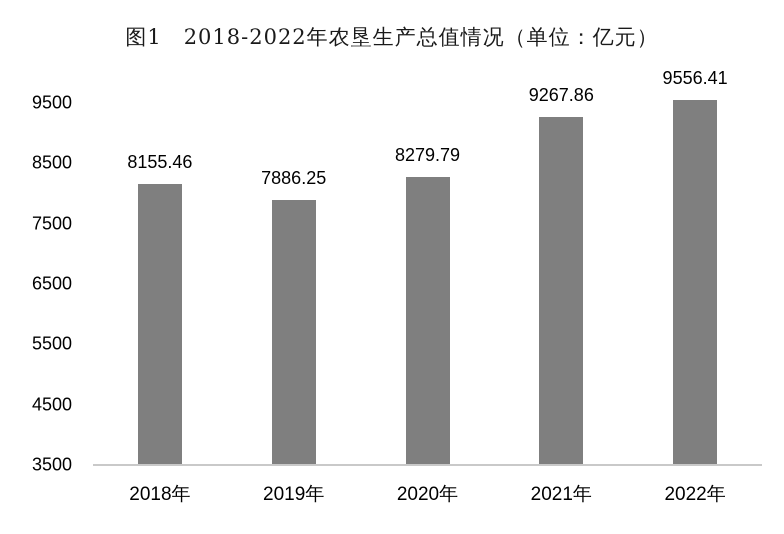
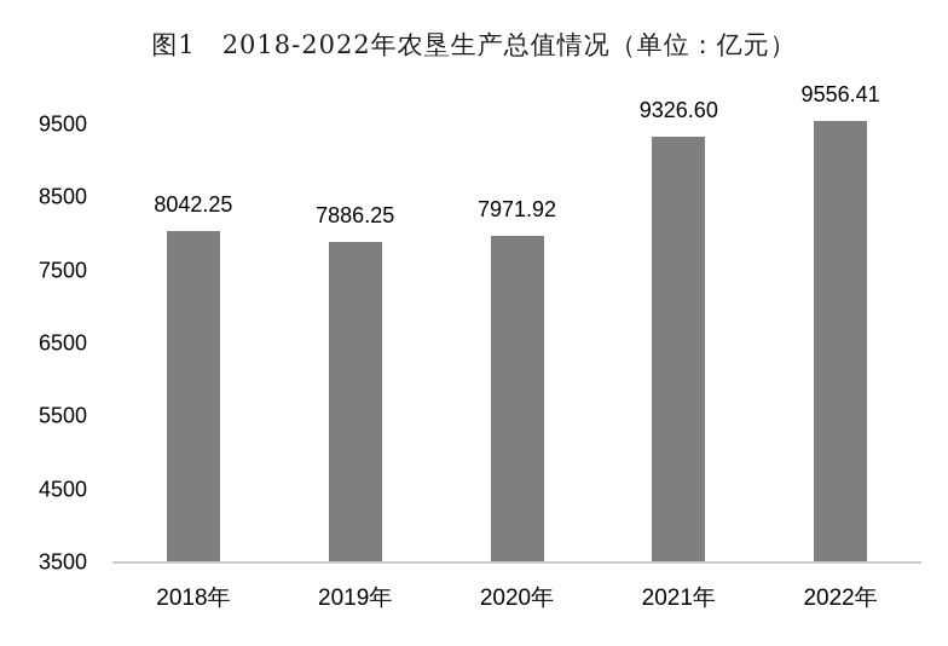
2018年: 8155.46 -> 8042.25
2020年: 8279.79 -> 7971.92
2021年: 9267.86 -> 9326.60
